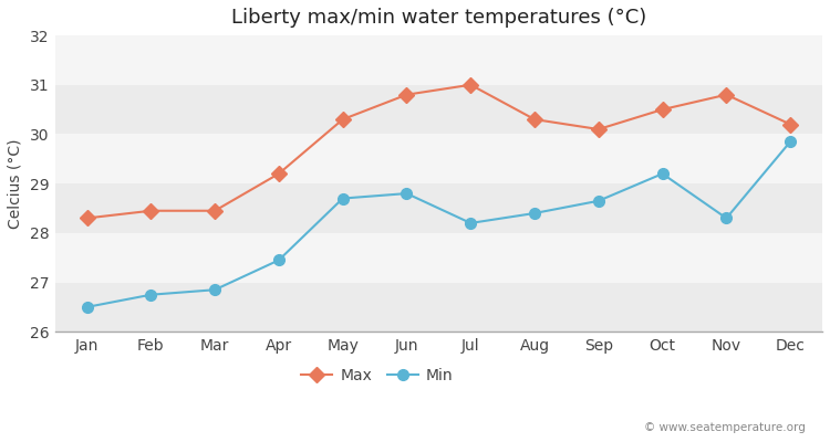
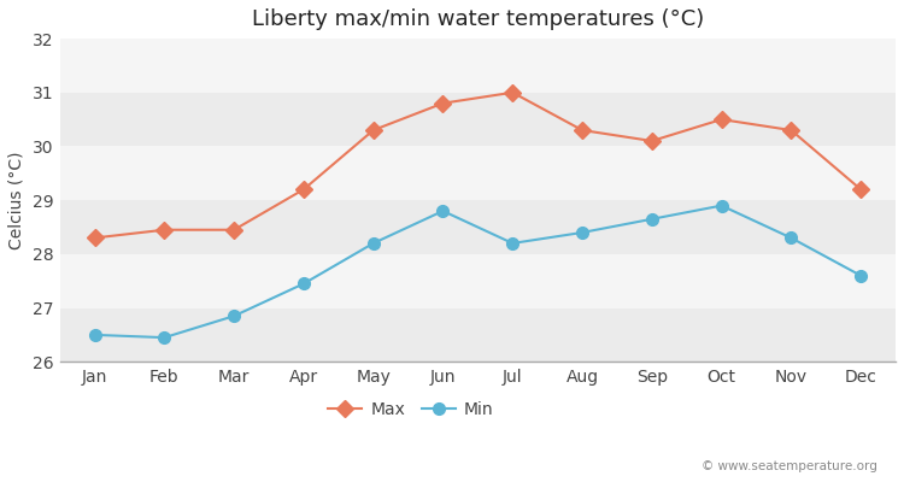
Min/Feb: 26.75 -> 26.45
Min/May: 28.70 -> 28.20
Min/Oct: 29.20 -> 28.90
Max/Nov: 30.80 -> 30.30
Max/Dec: 30.20 -> 29.20
Min/Dec: 29.85 -> 27.60
